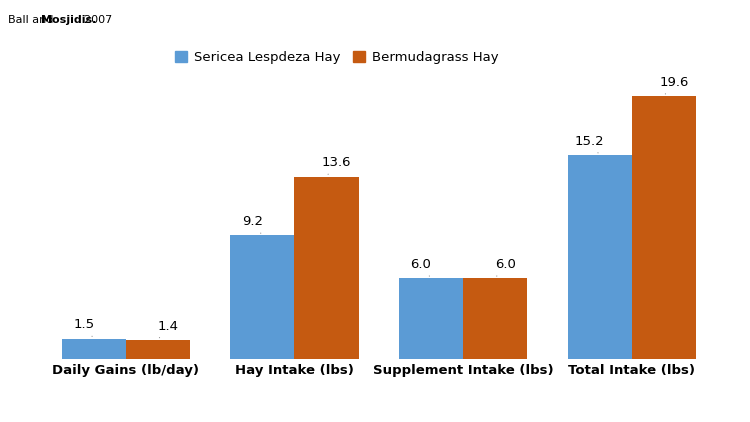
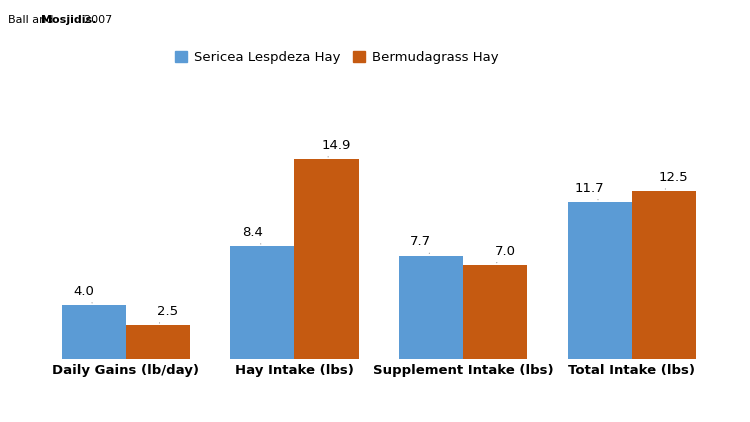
Sericea Lespdeza Hay/Daily Gains (lb/day): 1.5 -> 4.0
Bermudagrass Hay/Daily Gains (lb/day): 1.4 -> 2.5
Sericea Lespdeza Hay/Hay Intake (lbs): 9.2 -> 8.4
Bermudagrass Hay/Hay Intake (lbs): 13.6 -> 14.9
Sericea Lespdeza Hay/Supplement Intake (lbs): 6.0 -> 7.7
Bermudagrass Hay/Supplement Intake (lbs): 6.0 -> 7.0
Sericea Lespdeza Hay/Total Intake (lbs): 15.2 -> 11.7
Bermudagrass Hay/Total Intake (lbs): 19.6 -> 12.5
